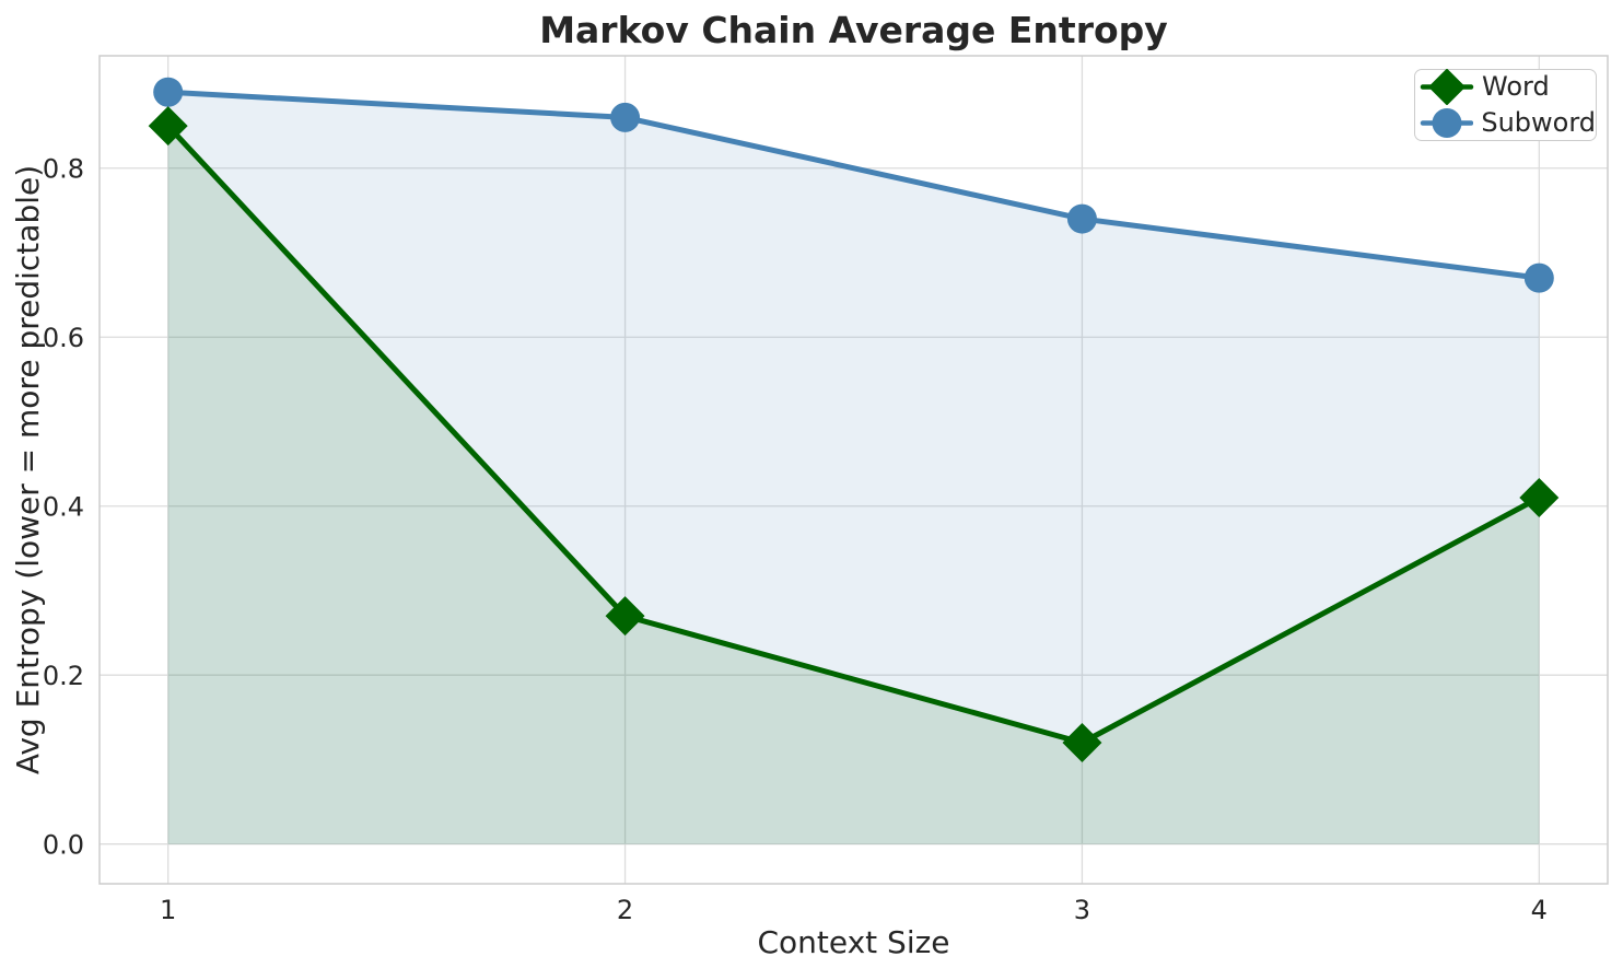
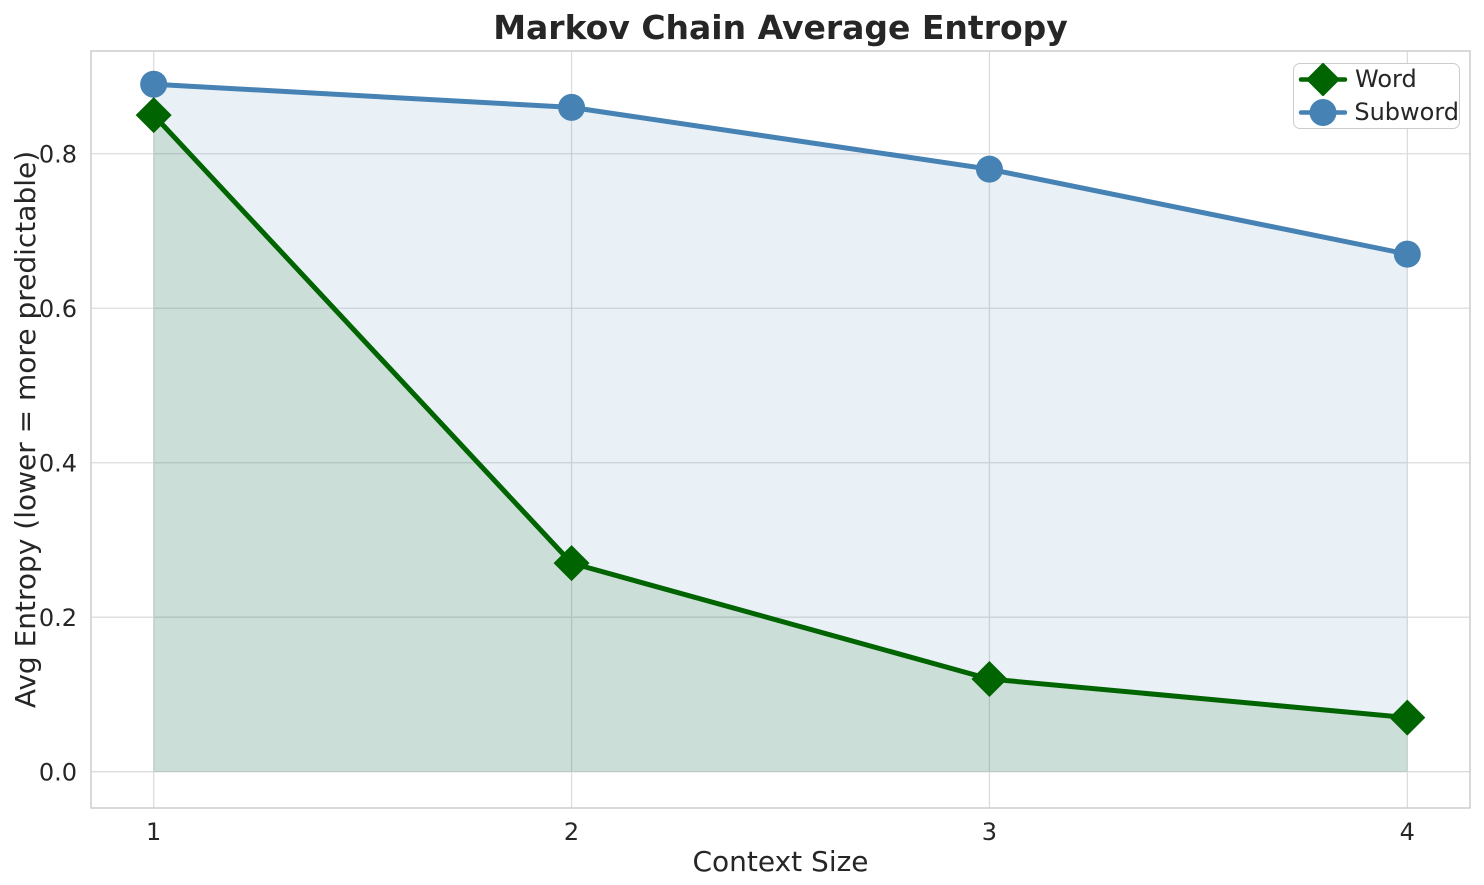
Subword/3: 0.74 -> 0.78
Word/4: 0.41 -> 0.07
